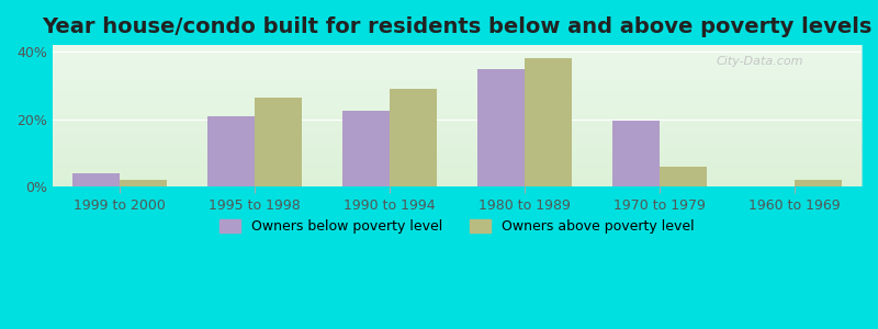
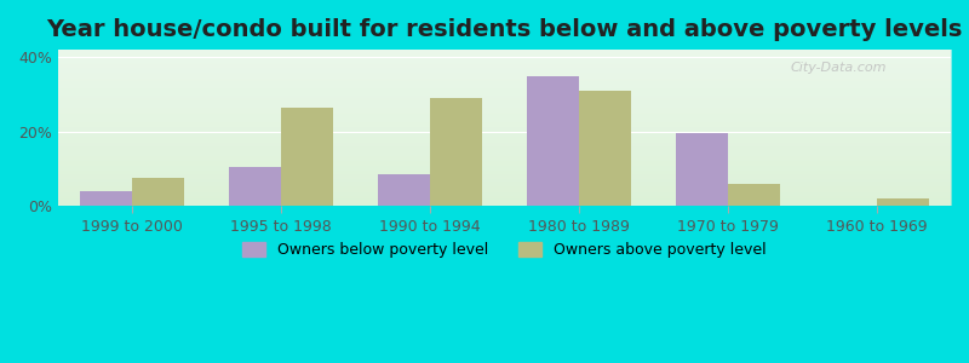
Owners above poverty level/1999 to 2000: 2.0% -> 7.5%
Owners below poverty level/1995 to 1998: 21.0% -> 10.5%
Owners below poverty level/1990 to 1994: 22.5% -> 8.5%
Owners above poverty level/1980 to 1989: 38.0% -> 31.0%
